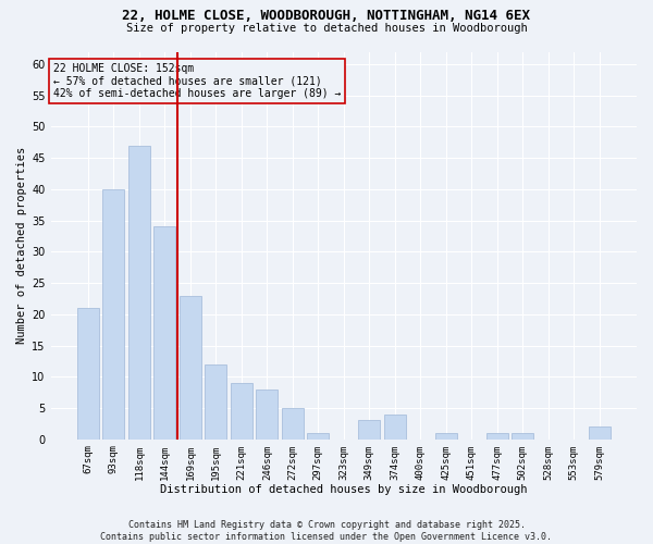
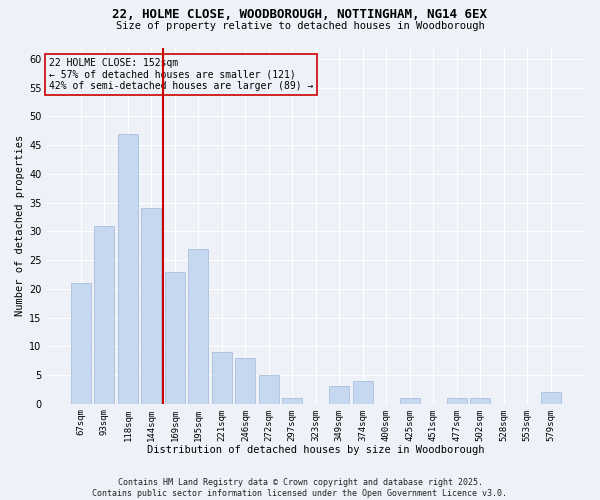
93sqm: 40 -> 31
195sqm: 12 -> 27
